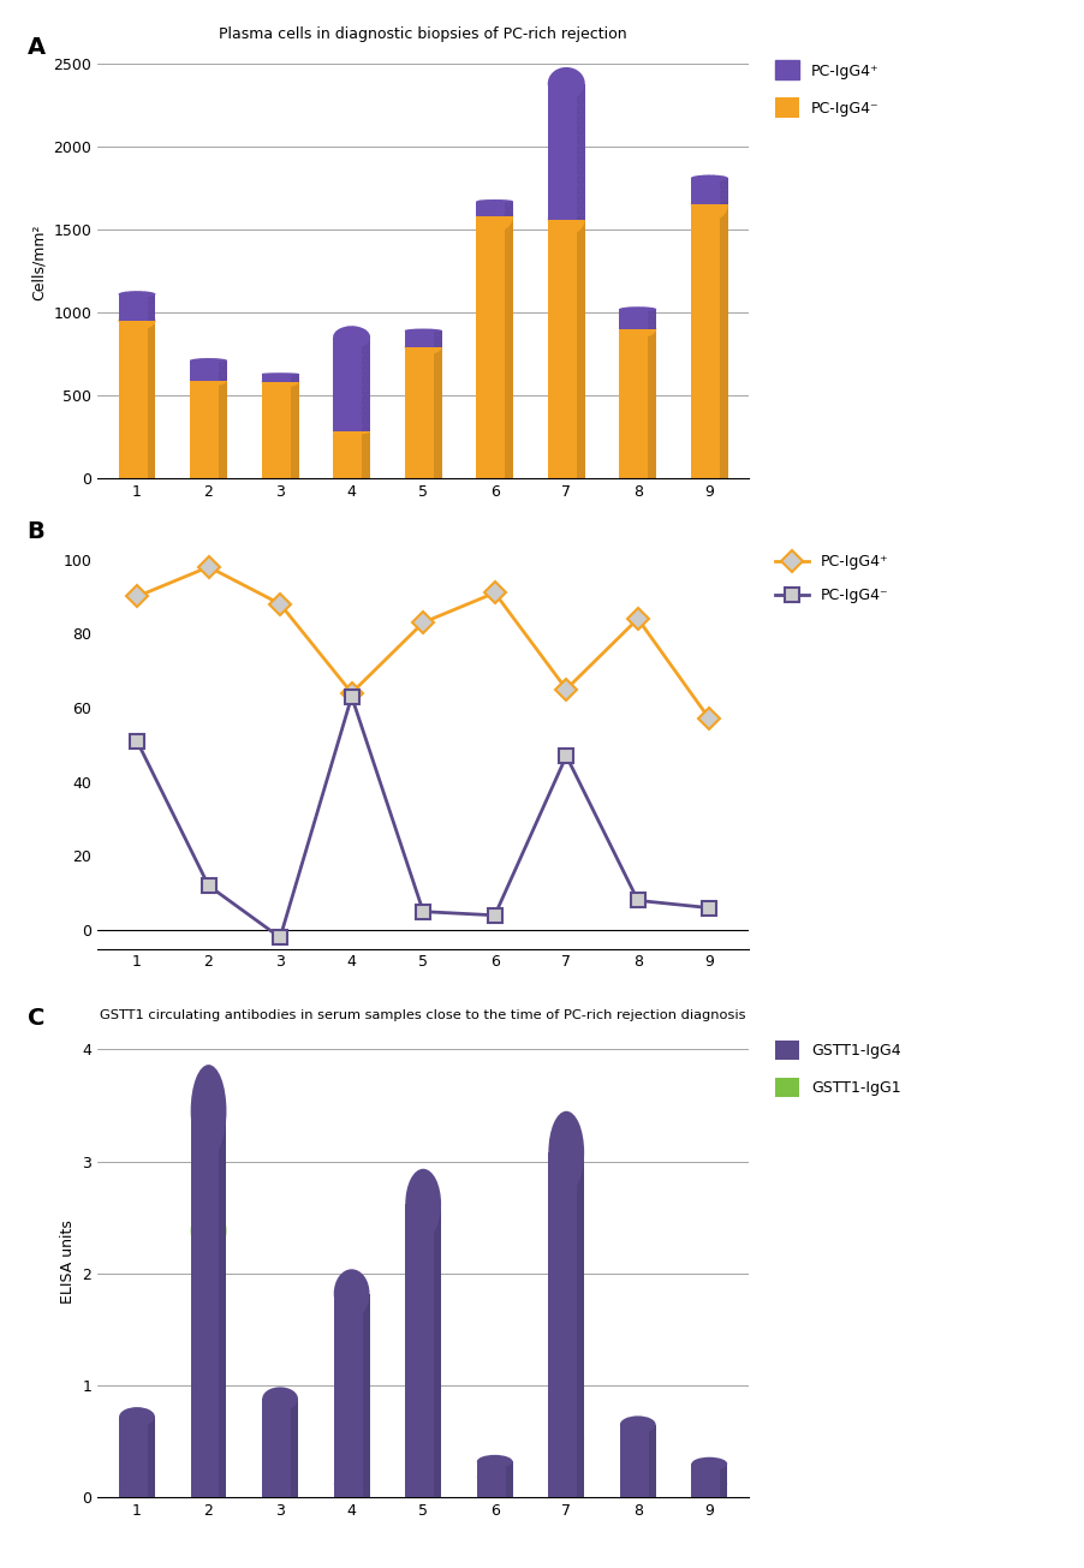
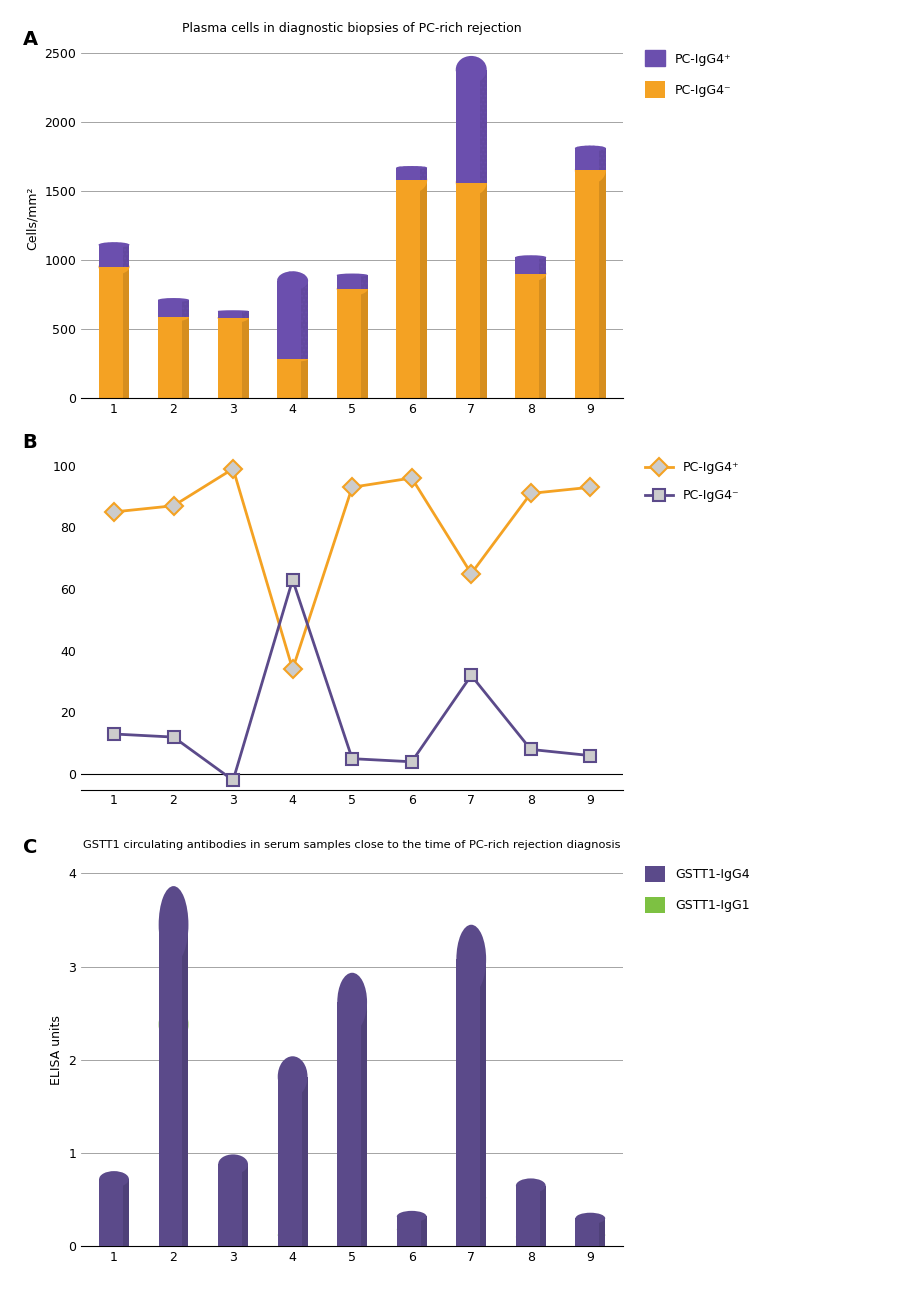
PC-IgG4⁺/1: 90 -> 85
PC-IgG4⁻/1: 51 -> 13
PC-IgG4⁺/2: 98 -> 87
PC-IgG4⁺/3: 88 -> 99
PC-IgG4⁺/4: 64 -> 34
PC-IgG4⁺/5: 83 -> 93
PC-IgG4⁺/6: 91 -> 96
PC-IgG4⁻/7: 47 -> 32
PC-IgG4⁺/8: 84 -> 91
PC-IgG4⁺/9: 57 -> 93
